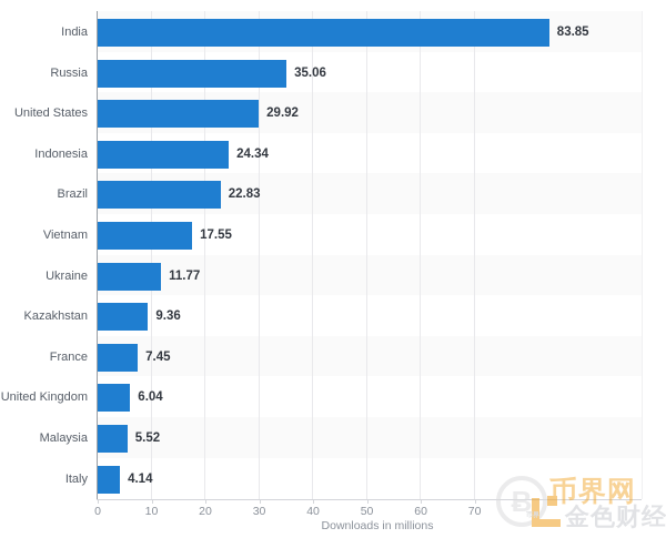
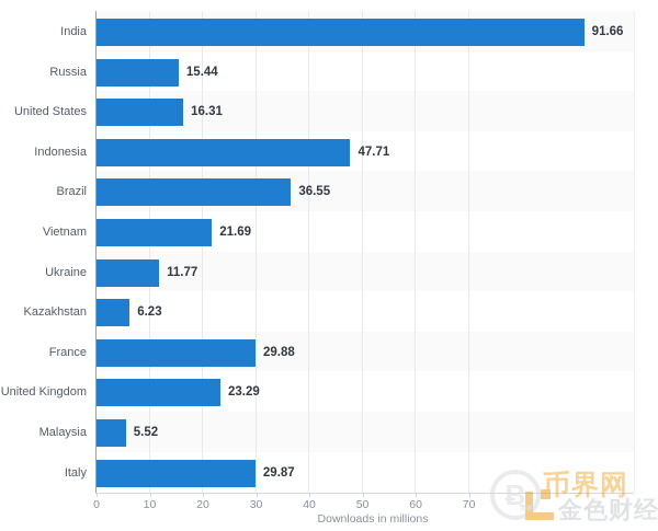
India: 83.85 -> 91.66
Russia: 35.06 -> 15.44
United States: 29.92 -> 16.31
Indonesia: 24.34 -> 47.71
Brazil: 22.83 -> 36.55
Vietnam: 17.55 -> 21.69
Kazakhstan: 9.36 -> 6.23
France: 7.45 -> 29.88
United Kingdom: 6.04 -> 23.29
Italy: 4.14 -> 29.87
